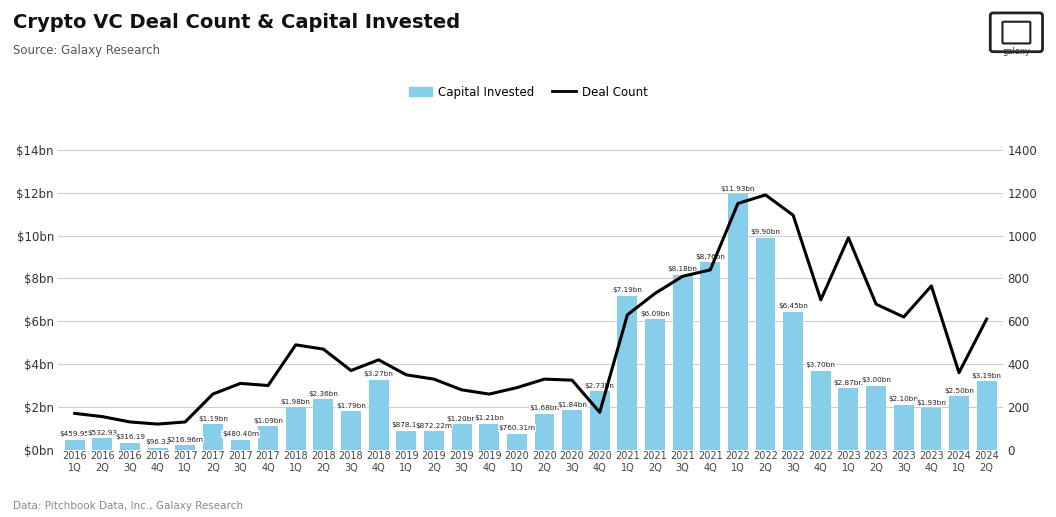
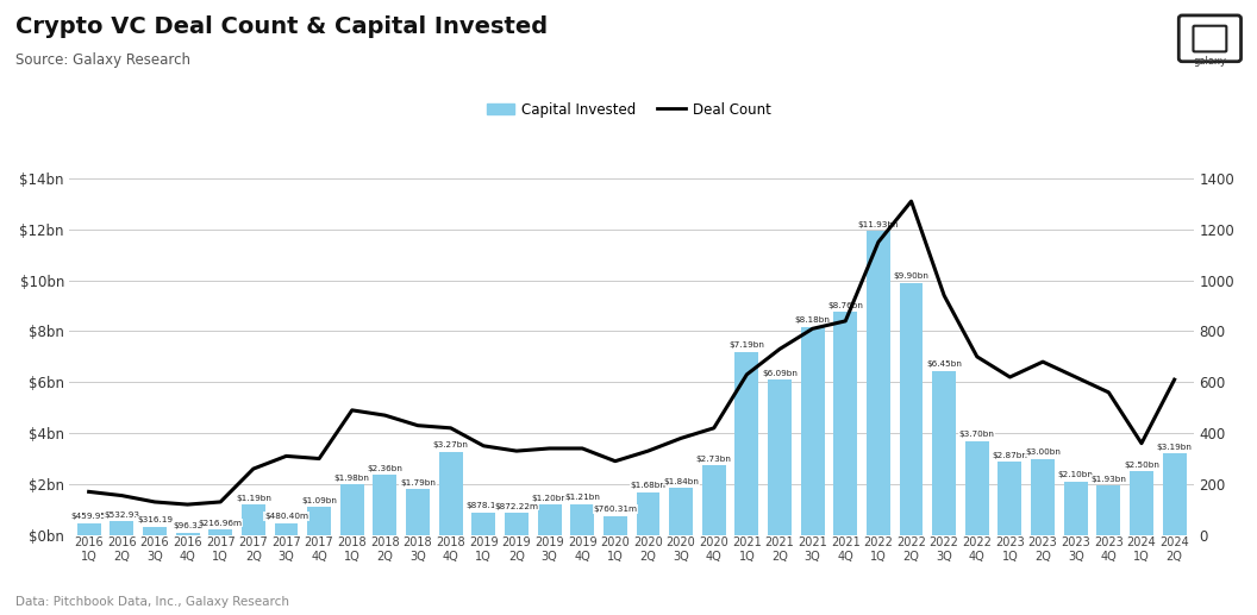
Deal Count/2018 3Q: 370 -> 430
Deal Count/2019 3Q: 280 -> 340
Deal Count/2019 4Q: 260 -> 340
Deal Count/2020 3Q: 325 -> 380
Deal Count/2020 4Q: 175 -> 420
Deal Count/2022 2Q: 1190 -> 1310
Deal Count/2022 3Q: 1095 -> 940
Deal Count/2023 1Q: 990 -> 620
Deal Count/2023 4Q: 765 -> 560
